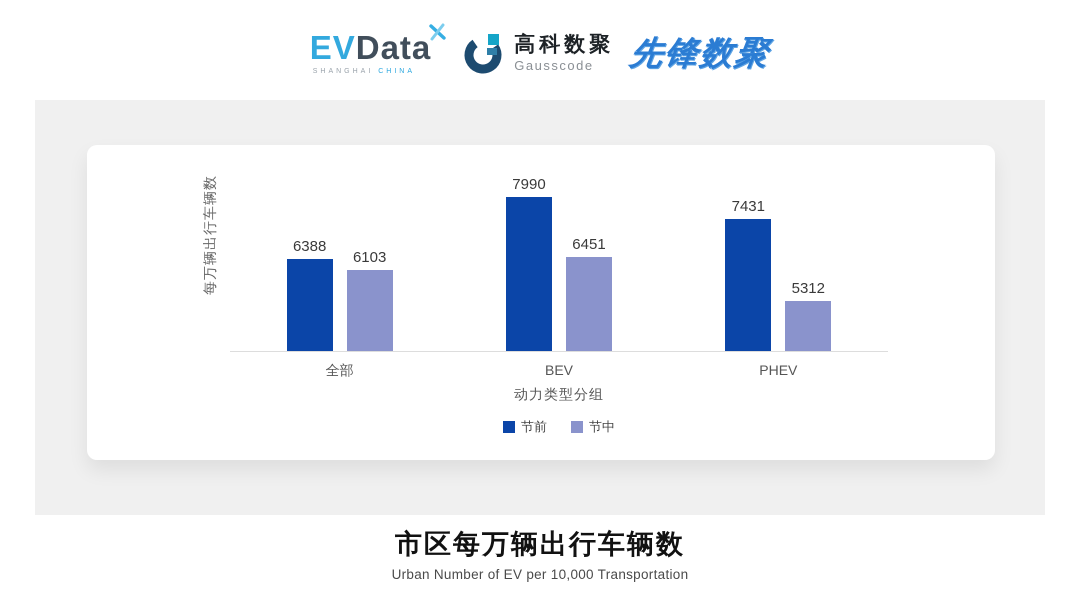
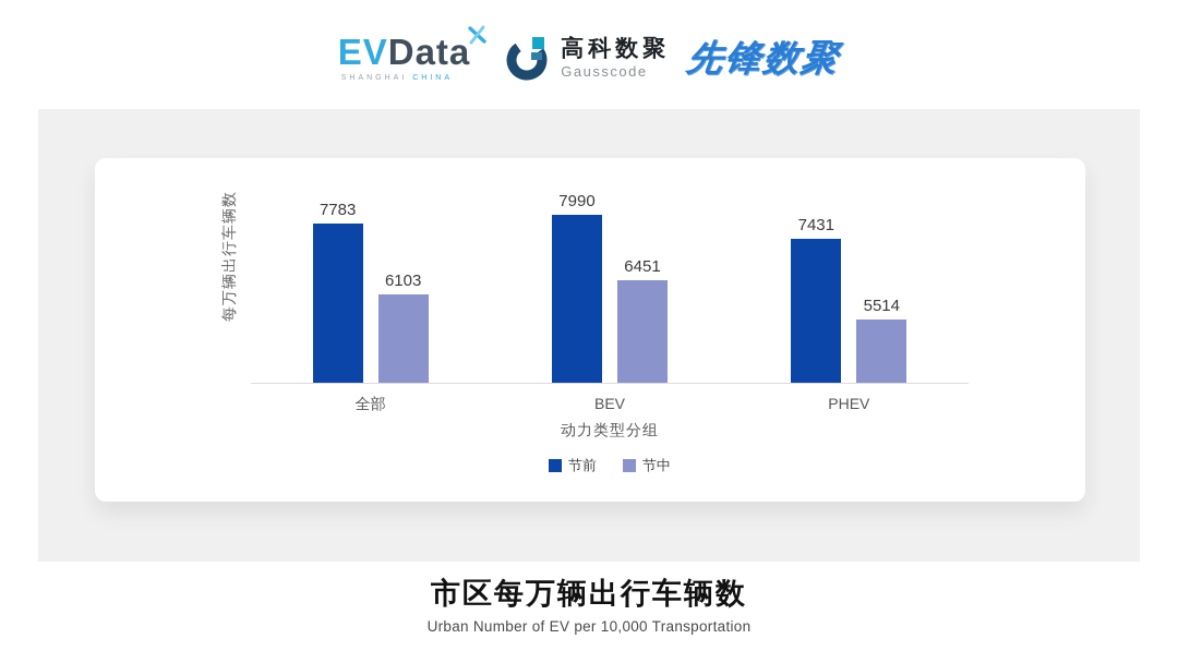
节前/全部: 6388 -> 7783
节中/PHEV: 5312 -> 5514
